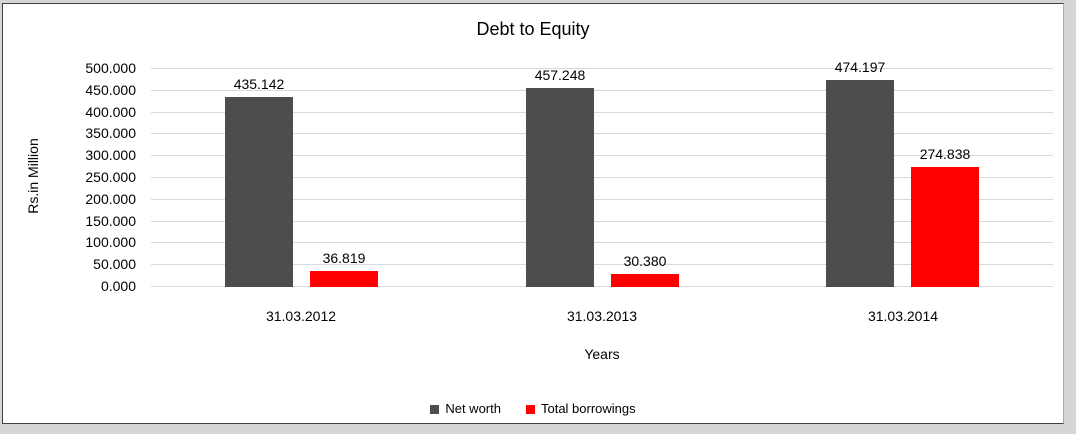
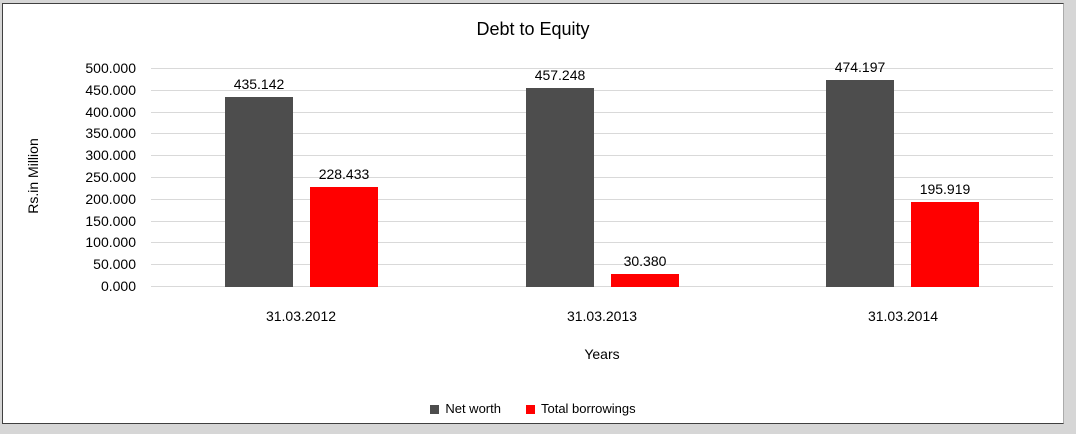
Total borrowings/31.03.2012: 36.819 -> 228.433
Total borrowings/31.03.2014: 274.838 -> 195.919
